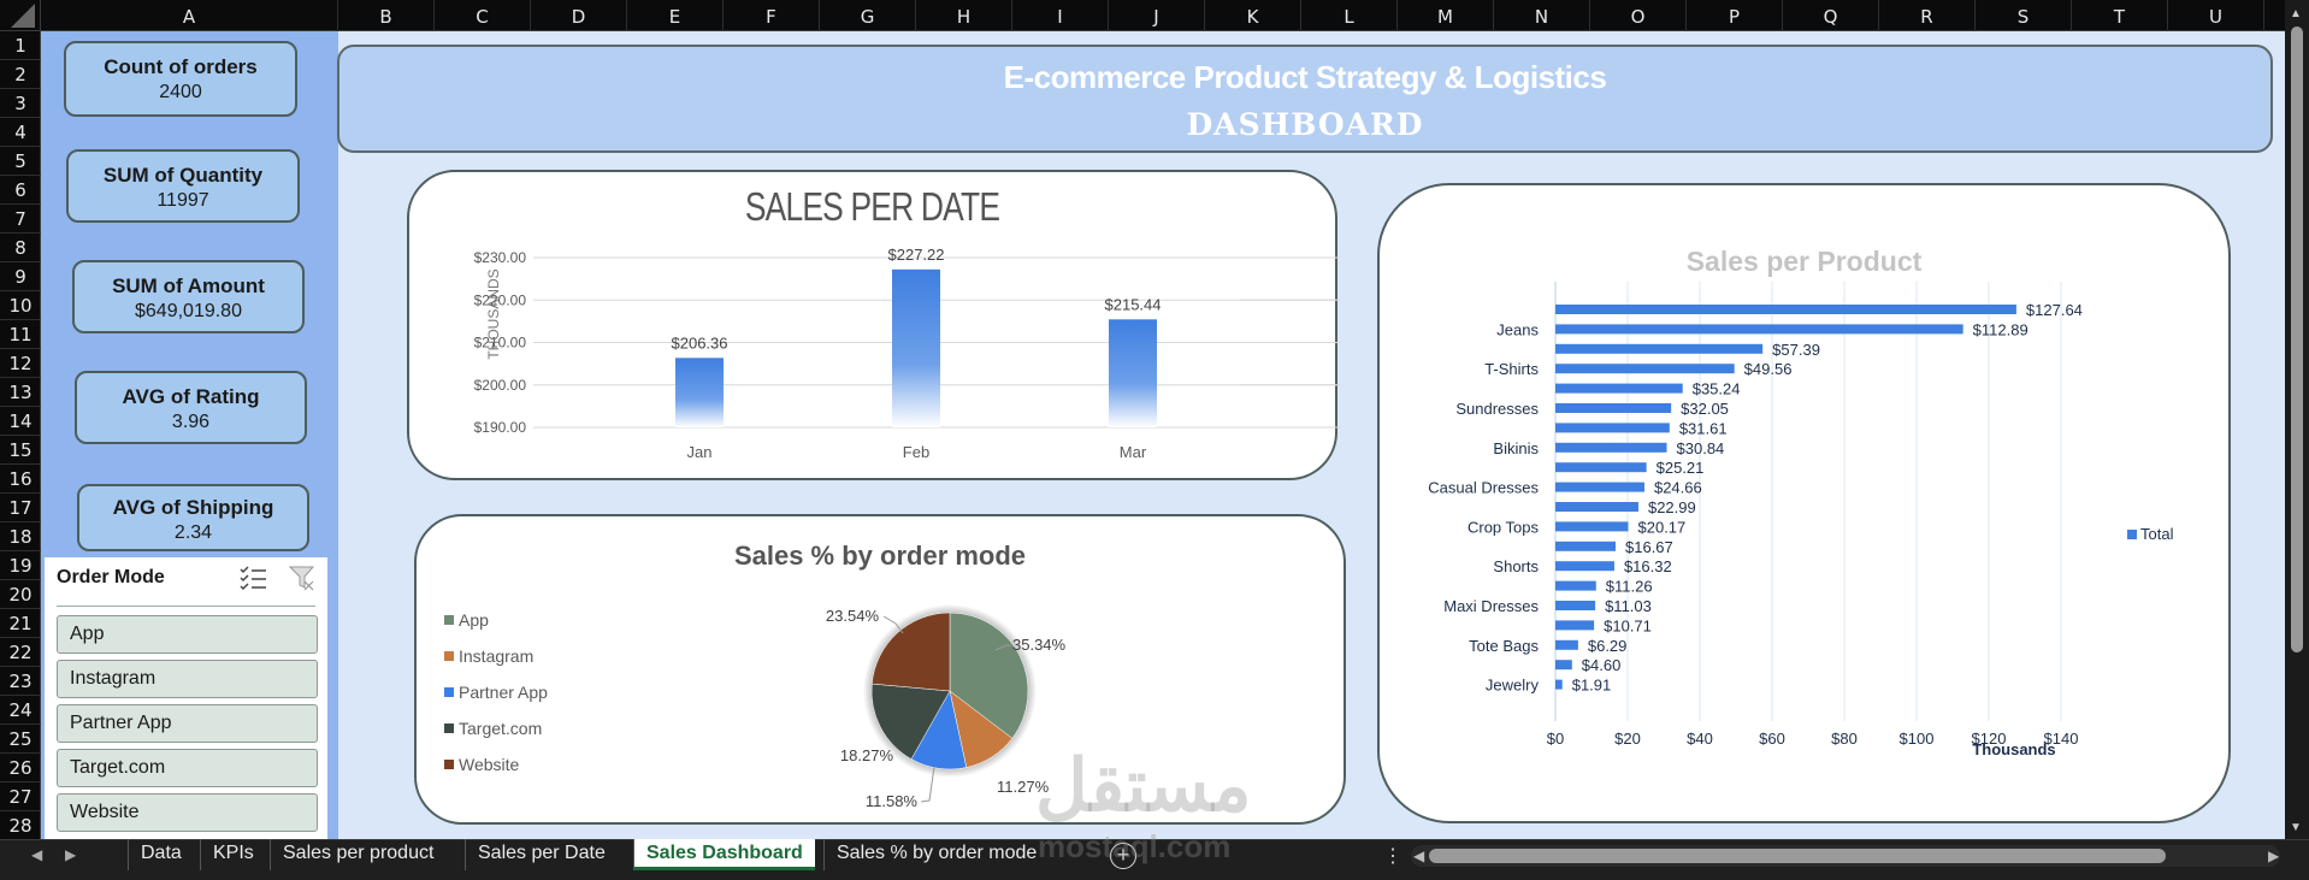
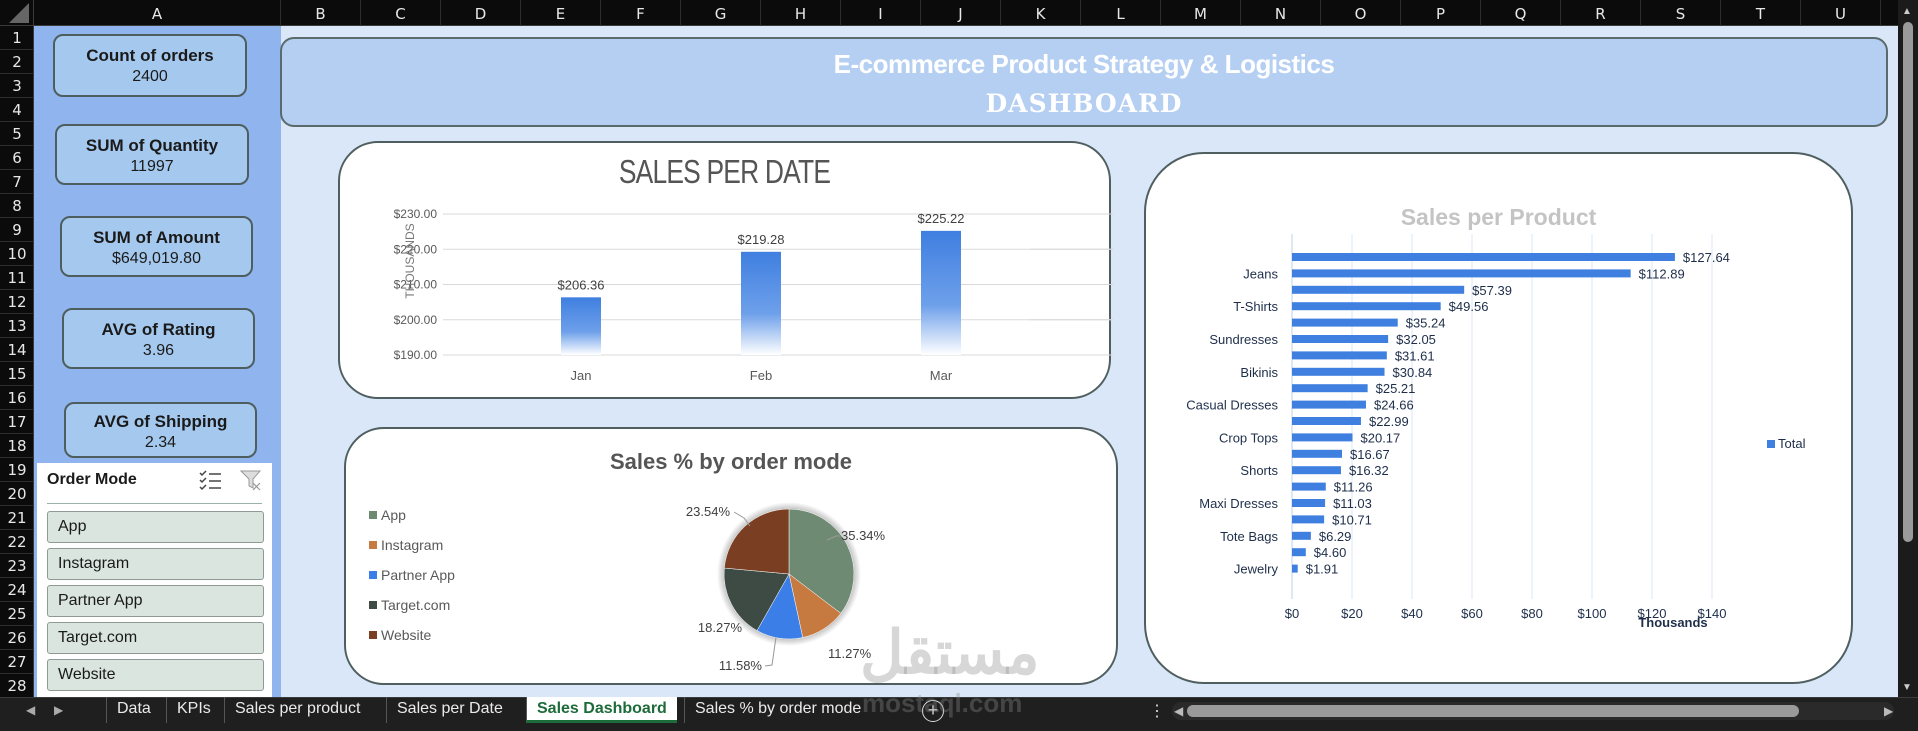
SALES PER DATE/Feb: $227.22 -> $219.28
SALES PER DATE/Mar: $215.44 -> $225.22
